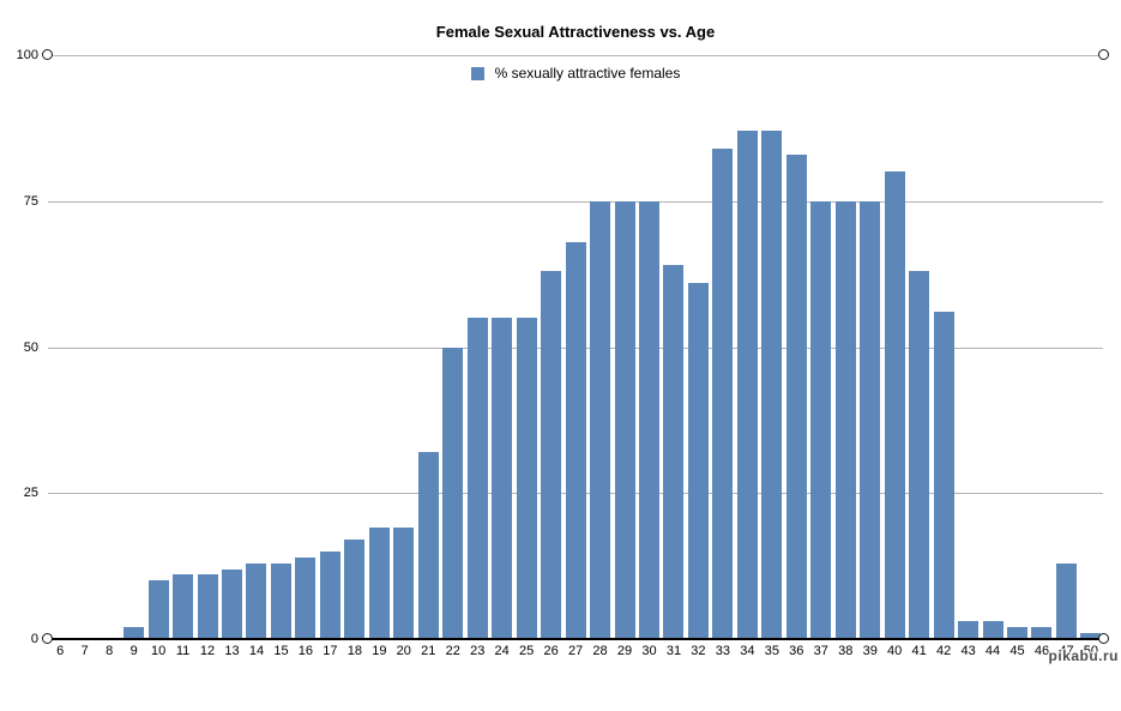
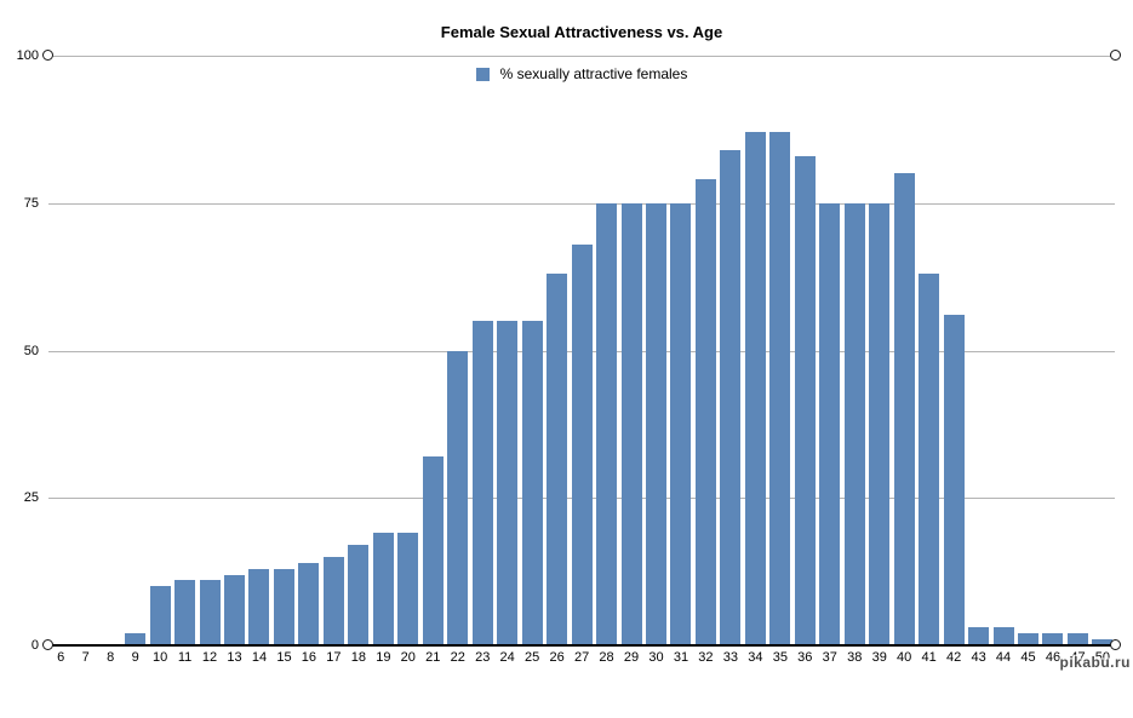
31: 64 -> 75
32: 61 -> 79
47: 13 -> 2
